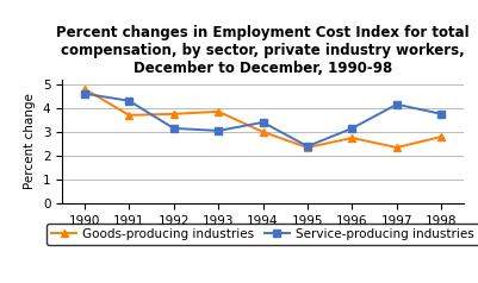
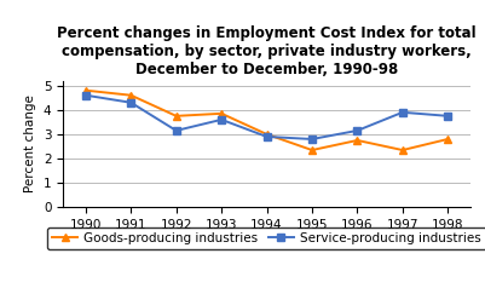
Goods-producing industries/1991: 3.70 -> 4.60
Service-producing industries/1993: 3.05 -> 3.60
Service-producing industries/1994: 3.40 -> 2.90
Service-producing industries/1995: 2.40 -> 2.80
Service-producing industries/1997: 4.15 -> 3.90
